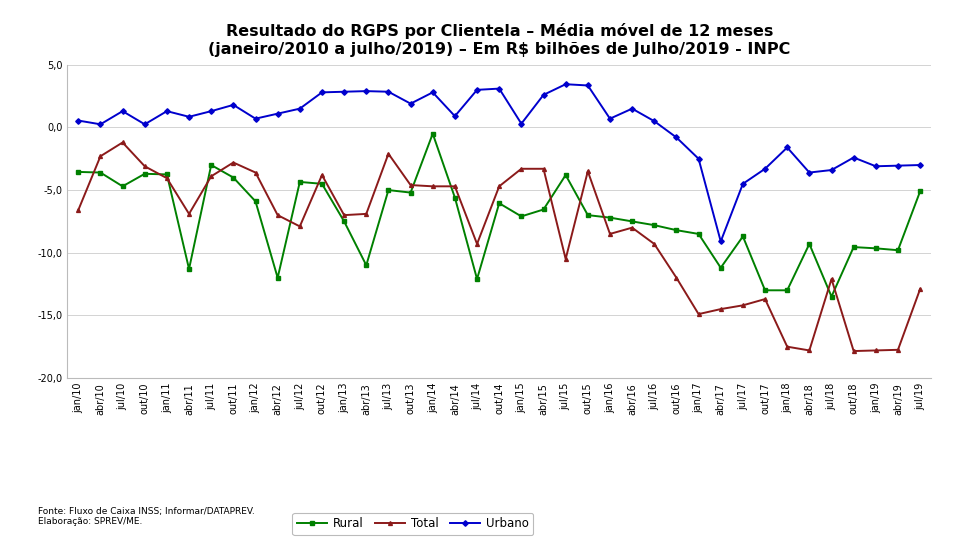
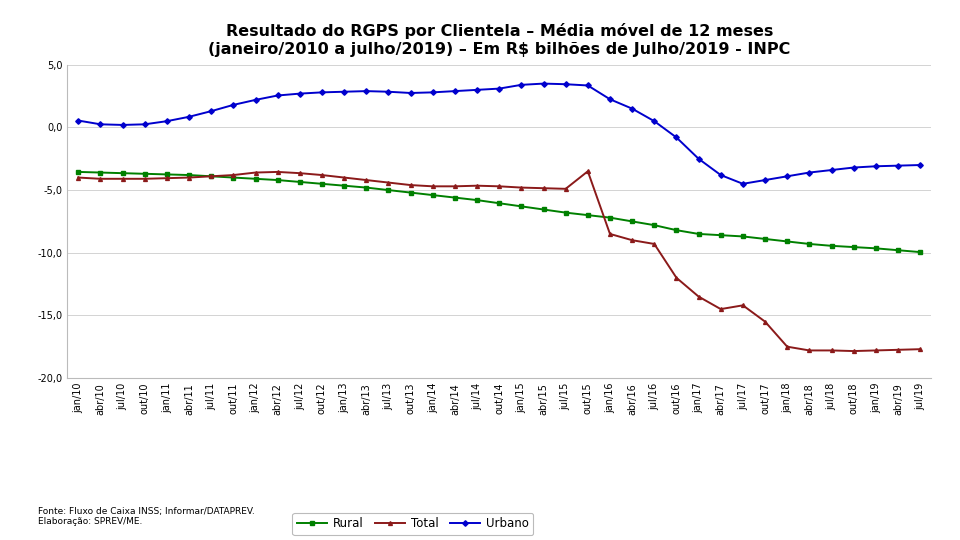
Total/jan/10: -6,6 -> -4,0
Total/abr/10: -2,3 -> -4,1
Urbano/jul/10: 1,3 -> 0,2
Rural/jul/10: -4,7 -> -3,6
Total/jul/10: -1,2 -> -4,1
Total/out/10: -3,1 -> -4,1
Urbano/jan/11: 1,3 -> 0,5
Rural/abr/11: -11,3 -> -3,8
Total/abr/11: -6,9 -> -4,0
Rural/jul/11: -3,0 -> -3,9
Total/out/11: -2,8 -> -3,8
Urbano/jan/12: 0,7 -> 2,2
Rural/jan/12: -5,9 -> -4,1
Urbano/abr/12: 1,1 -> 2,5
Rural/abr/12: -12,0 -> -4,2
Total/abr/12: -7,0 -> -3,5
Urbano/jul/12: 1,5 -> 2,7
Total/jul/12: -7,9 -> -3,6
Rural/jan/13: -7,5 -> -4,7
Total/jan/13: -7,0 -> -4,0
Rural/abr/13: -11,0 -> -4,8
Total/abr/13: -6,9 -> -4,2
Total/jul/13: -2,1 -> -4,4
Urbano/out/13: 1,9 -> 2,8
Rural/jan/14: -0,5 -> -5,4
Urbano/abr/14: 0,9 -> 2,9
Rural/jul/14: -12,1 -> -5,8
Total/jul/14: -9,3 -> -4,7
Urbano/jan/15: 0,3 -> 3,4
Rural/jan/15: -7,1 -> -6,3
Total/jan/15: -3,3 -> -4,8
Urbano/abr/15: 2,6 -> 3,5
Total/abr/15: -3,3 -> -4,8
Rural/jul/15: -3,8 -> -6,8
Total/jul/15: -10,5 -> -4,9
Urbano/jan/16: 0,7 -> 2,2
Total/abr/16: -8,0 -> -9,0
Total/jan/17: -14,9 -> -13,5
Urbano/abr/17: -9,1 -> -3,8
Rural/abr/17: -11,2 -> -8,6
Urbano/out/17: -3,3 -> -4,2
Rural/out/17: -13,0 -> -8,9
Total/out/17: -13,7 -> -15,5
Urbano/jan/18: -1,6 -> -3,9
Rural/jan/18: -13,0 -> -9,1
Rural/jul/18: -13,5 -> -9,4
Total/jul/18: -12,1 -> -17,8
Urbano/out/18: -2,4 -> -3,2
Rural/jul/19: -5,1 -> -9,9
Total/jul/19: -12,9 -> -17,7
